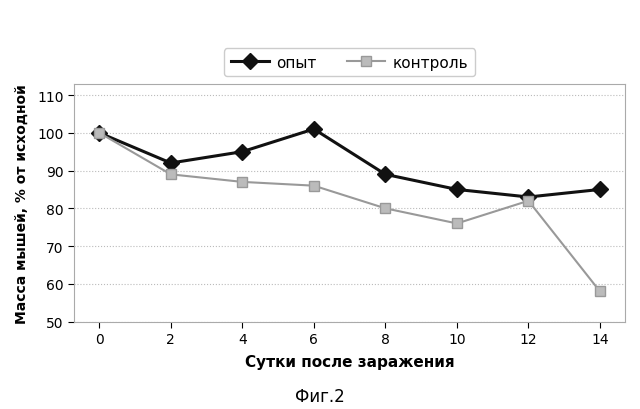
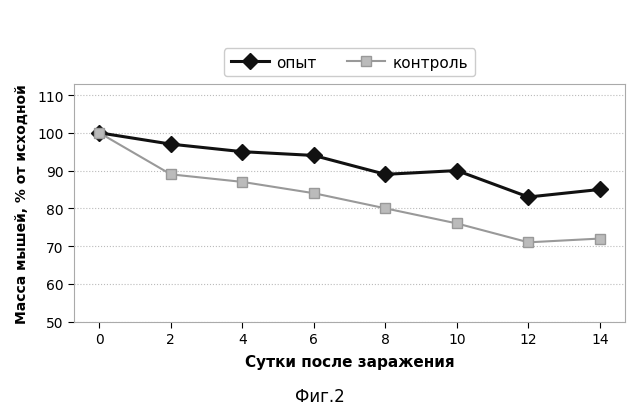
опыт/2: 92 -> 97
опыт/6: 101 -> 94
контроль/6: 86 -> 84
опыт/10: 85 -> 90
контроль/12: 82 -> 71
контроль/14: 58 -> 72
